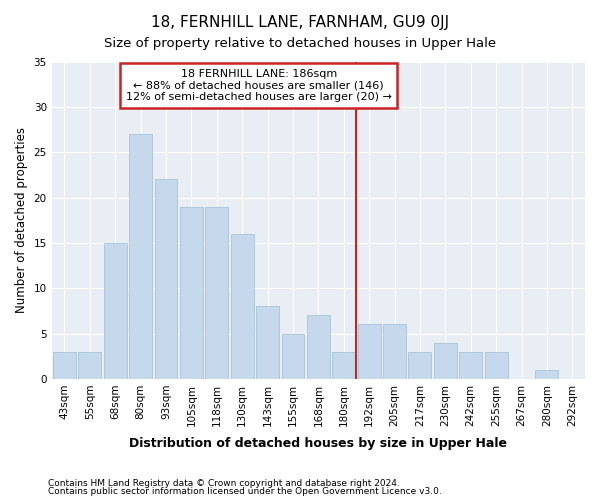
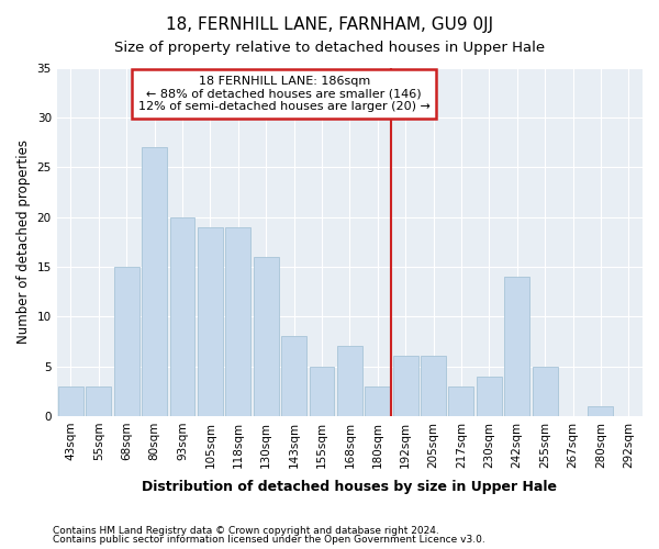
93sqm: 22 -> 20
242sqm: 3 -> 14
255sqm: 3 -> 5
